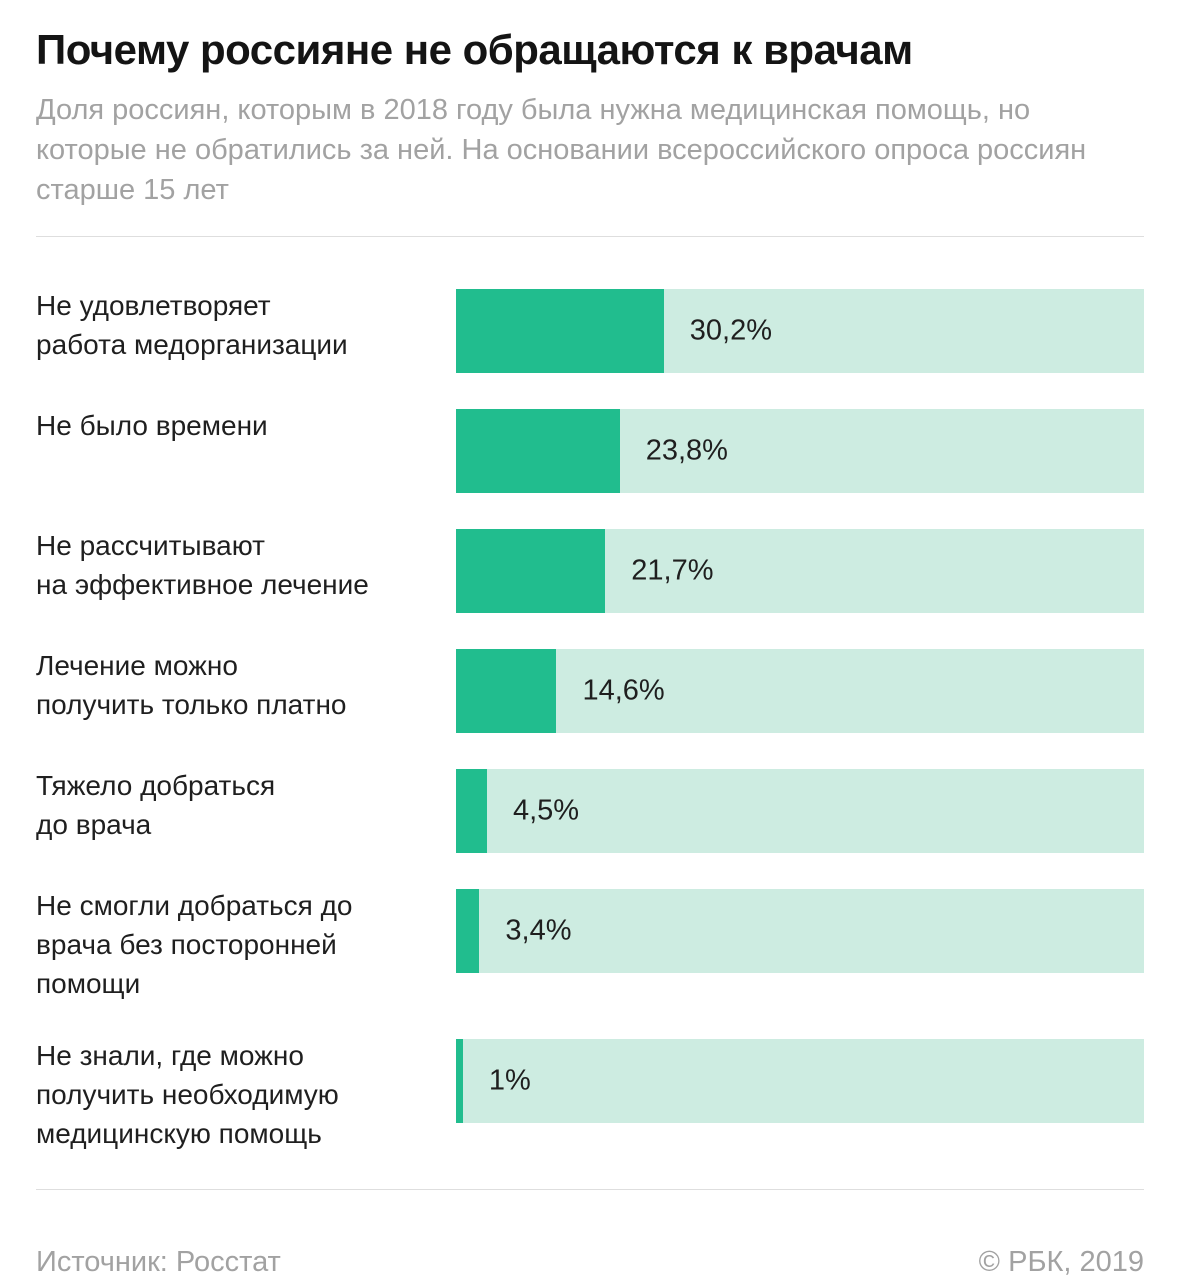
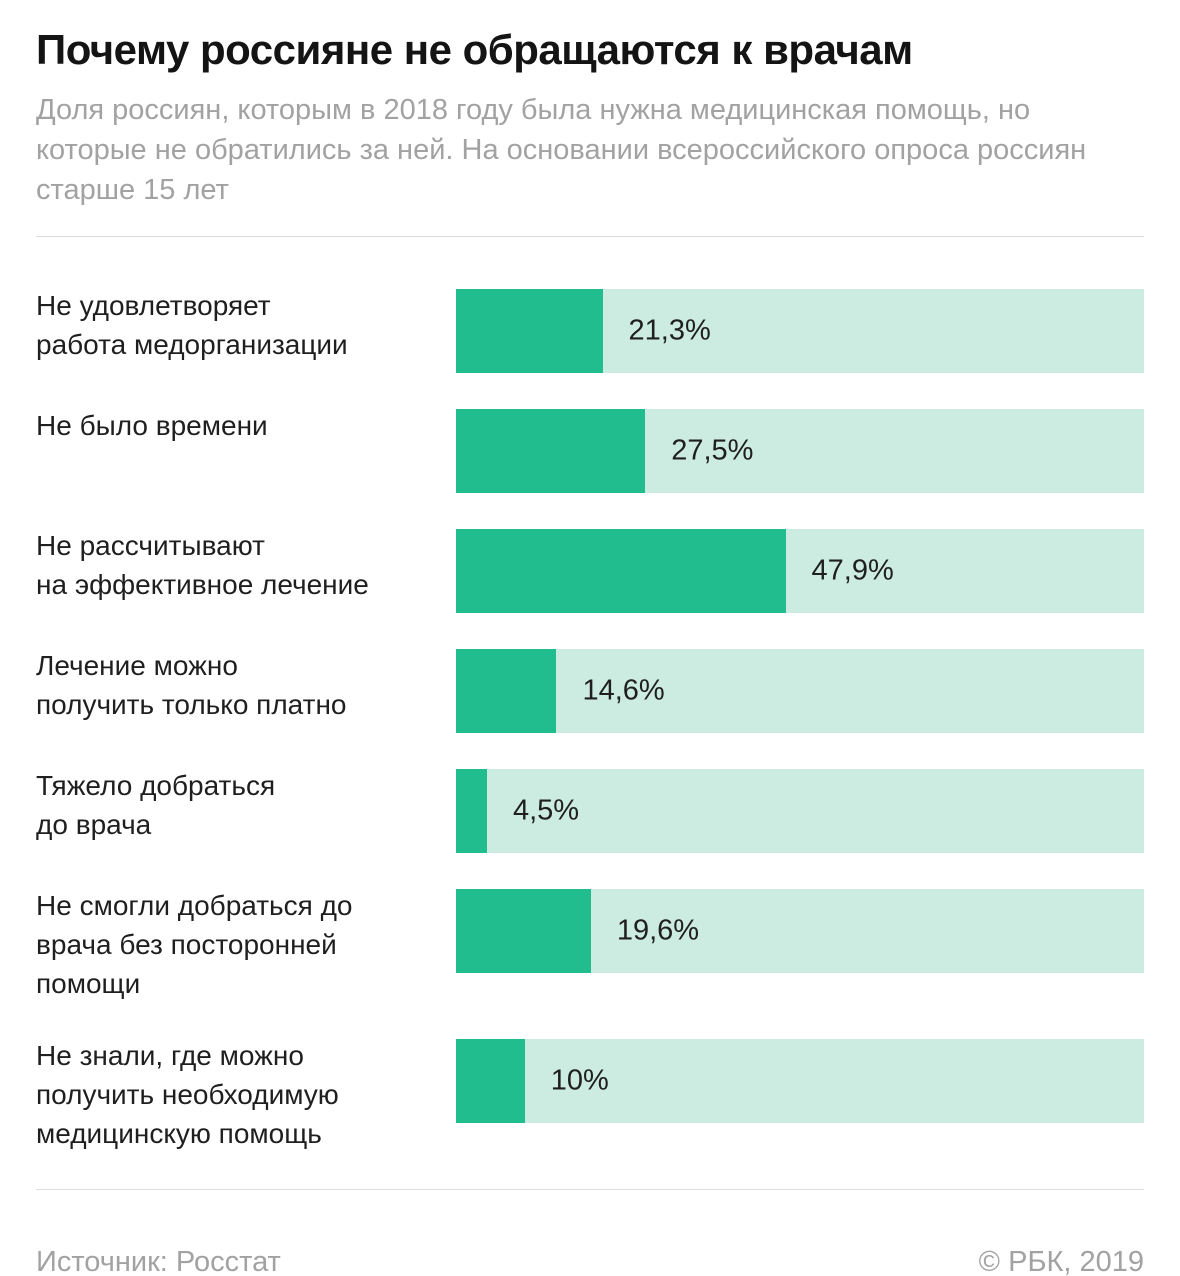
Не удовлетворяет работа медорганизации: 30,2% -> 21,3%
Не было времени: 23,8% -> 27,5%
Не рассчитывают на эффективное лечение: 21,7% -> 47,9%
Не смогли добраться до врача без посторонней помощи: 3,4% -> 19,6%
Не знали, где можно получить необходимую медицинскую помощь: 1% -> 10%
